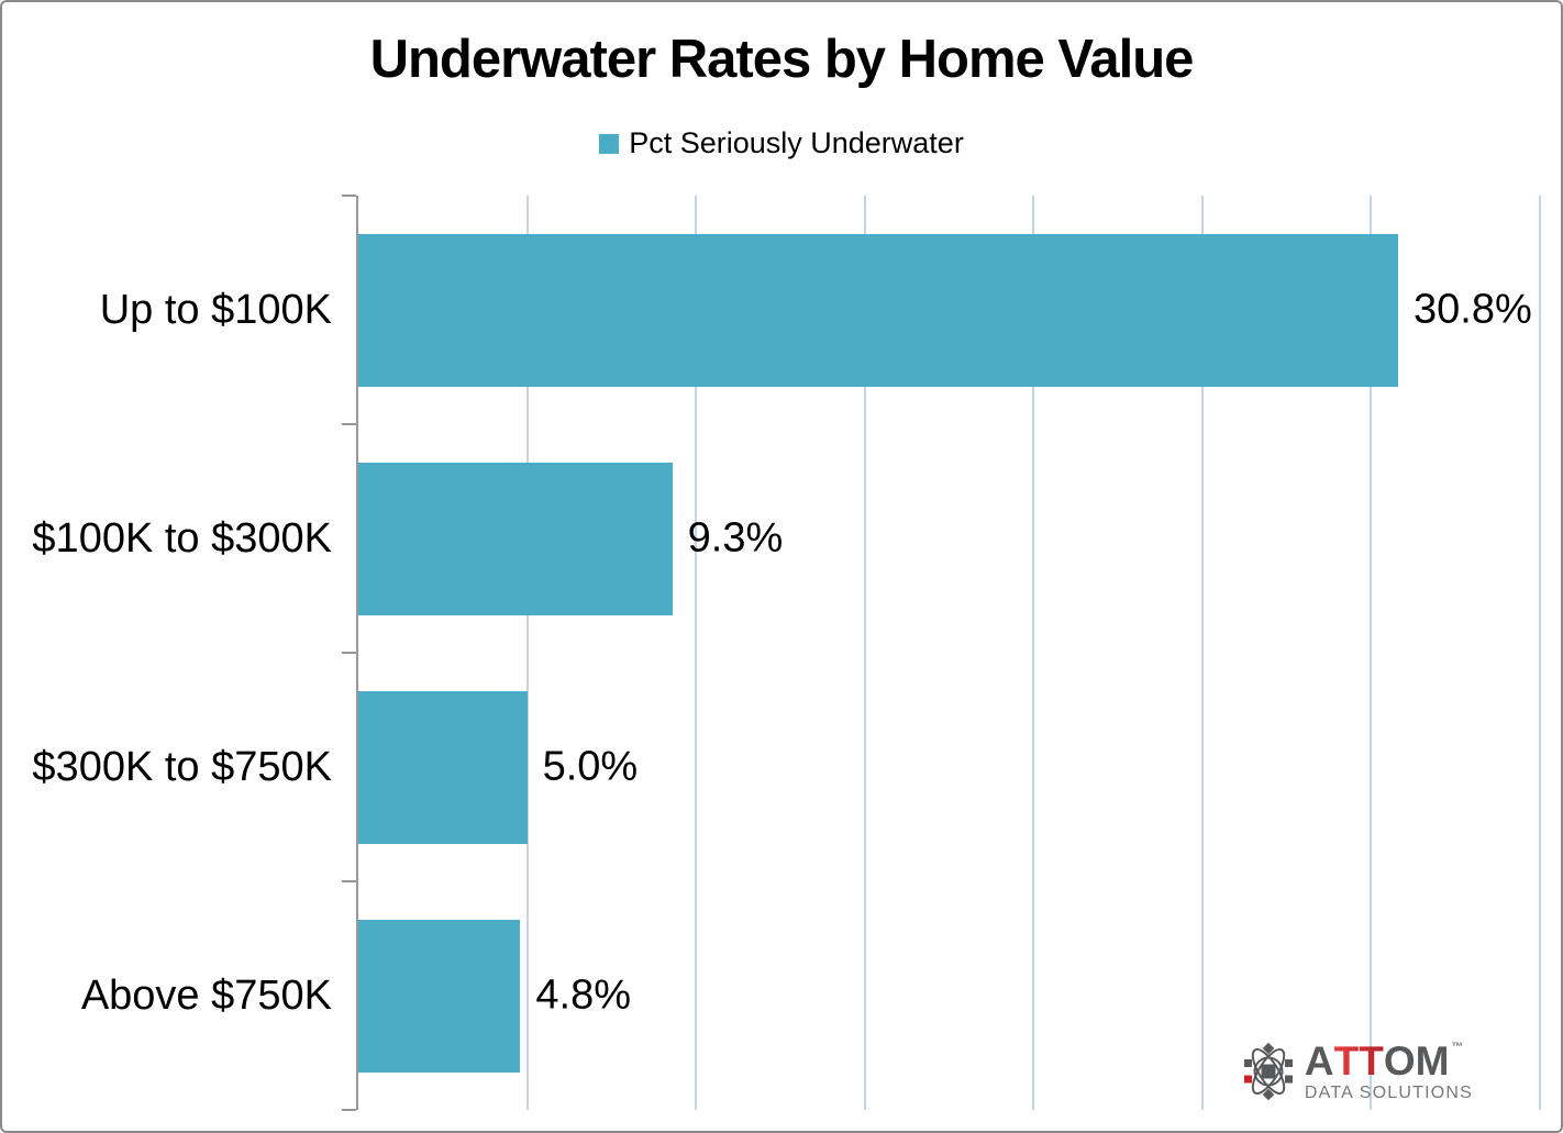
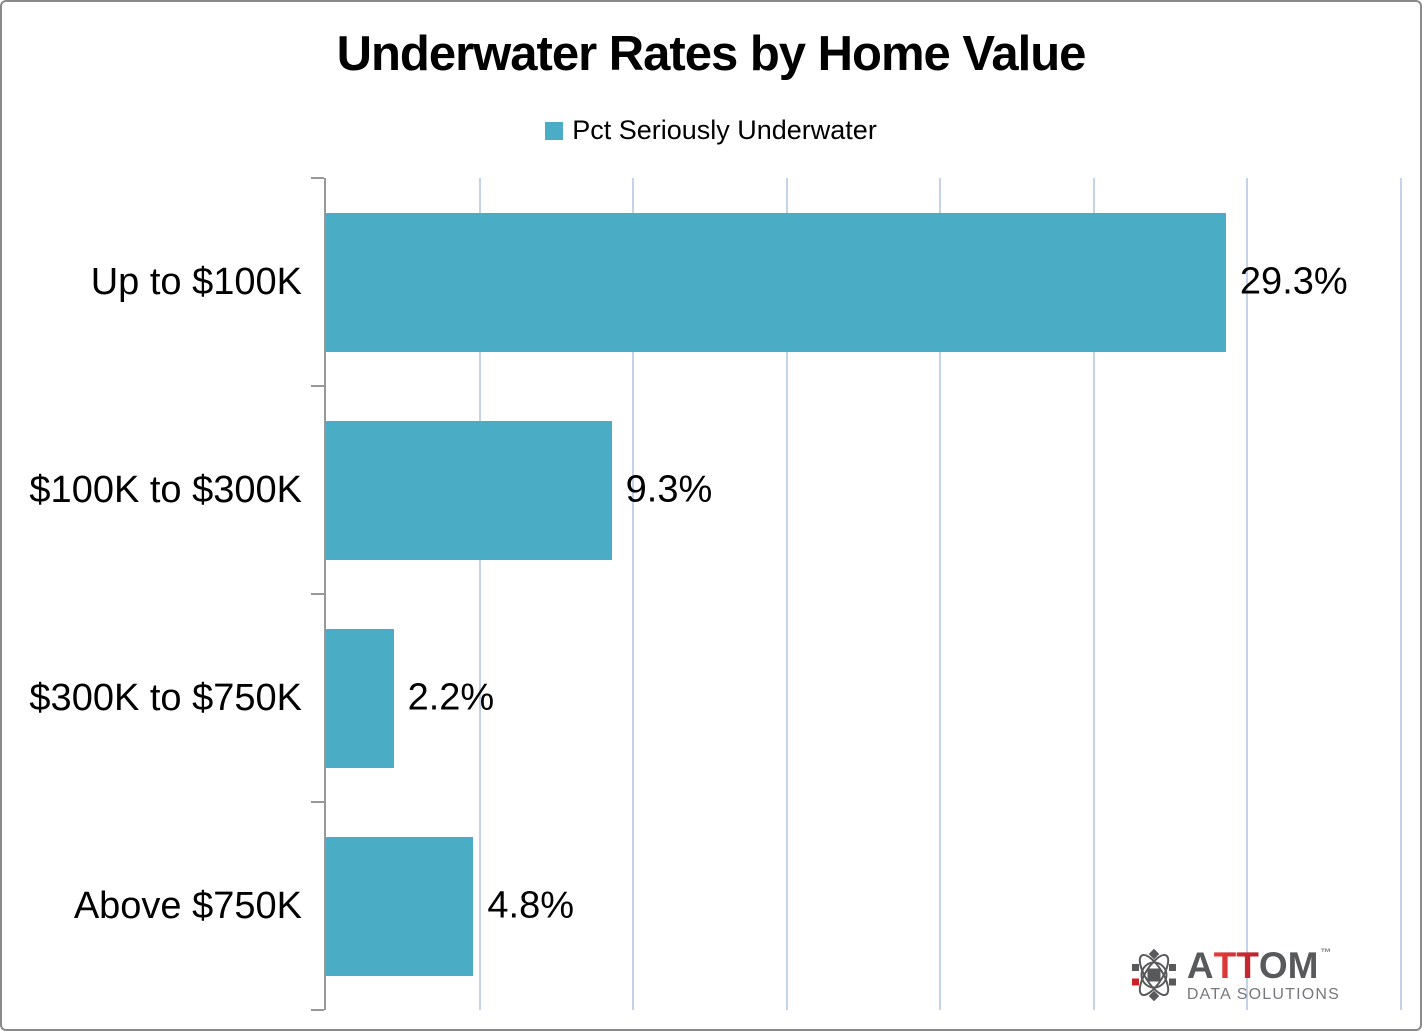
Up to $100K: 30.8% -> 29.3%
$300K to $750K: 5.0% -> 2.2%
